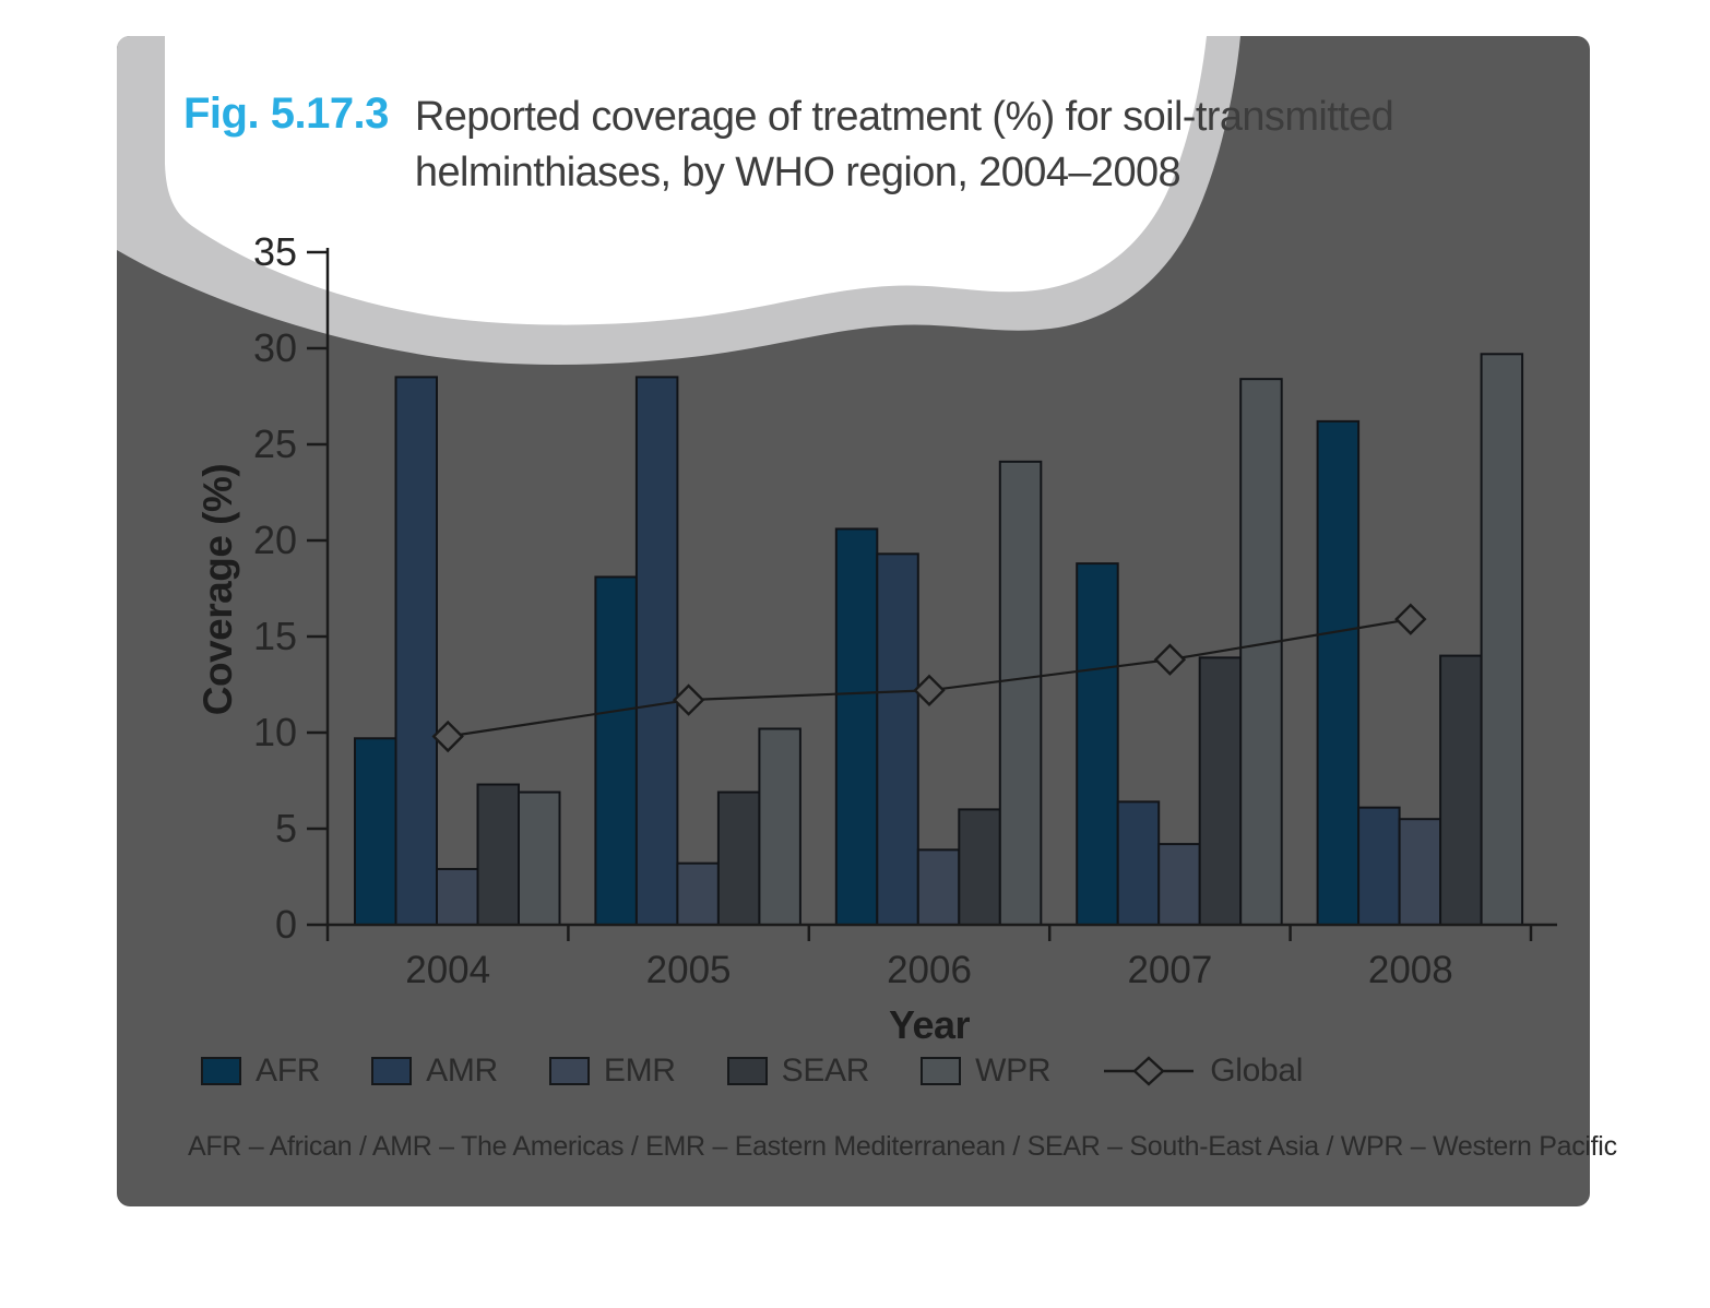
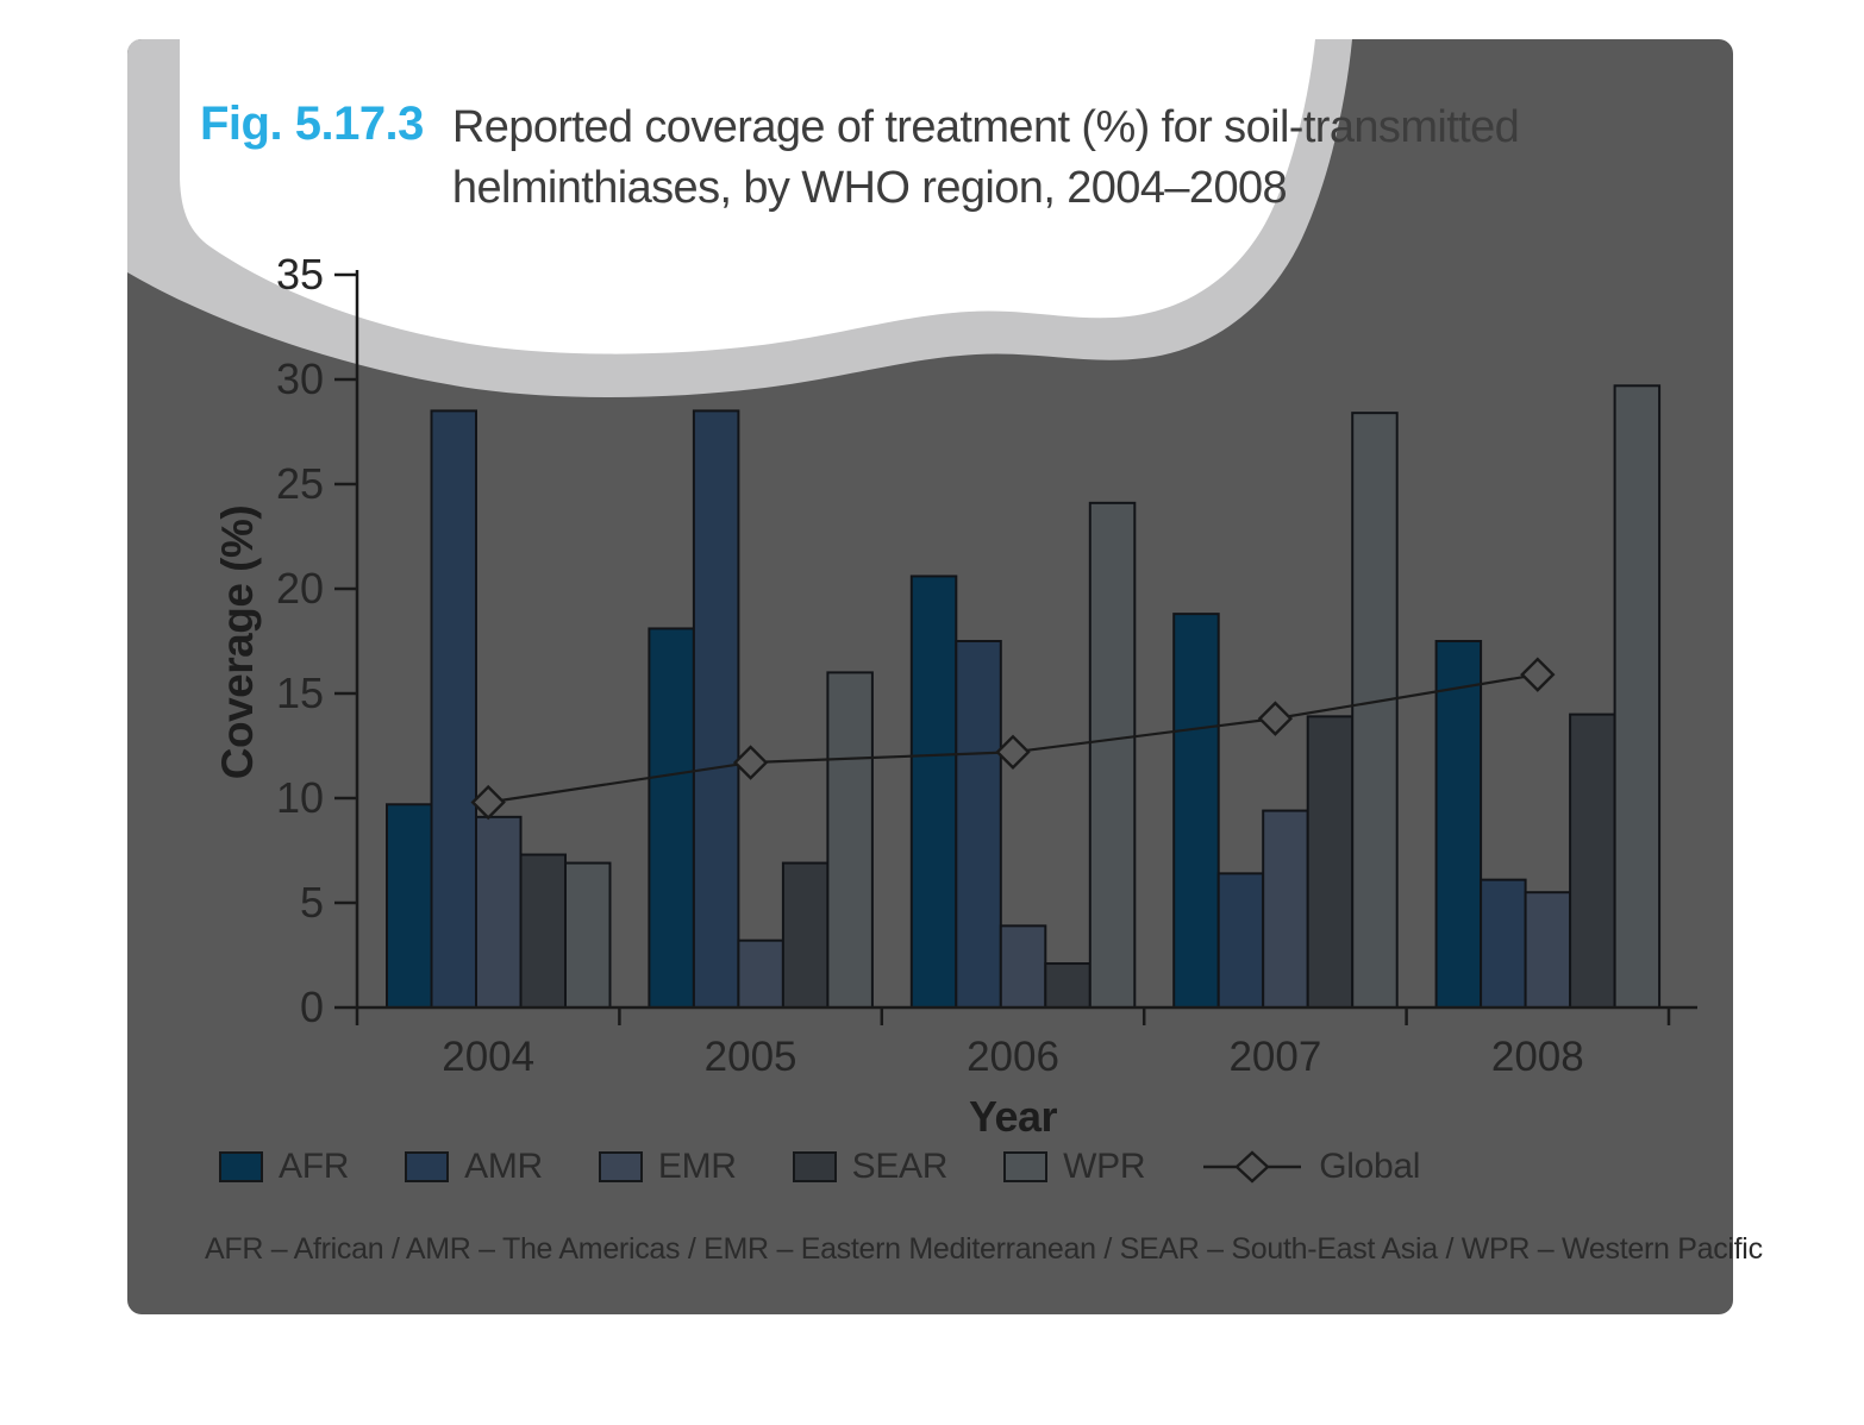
EMR/2004: 2.9 -> 9.1
WPR/2005: 10.2 -> 16.0
AMR/2006: 19.3 -> 17.5
SEAR/2006: 6.0 -> 2.1
EMR/2007: 4.2 -> 9.4
AFR/2008: 26.2 -> 17.5
